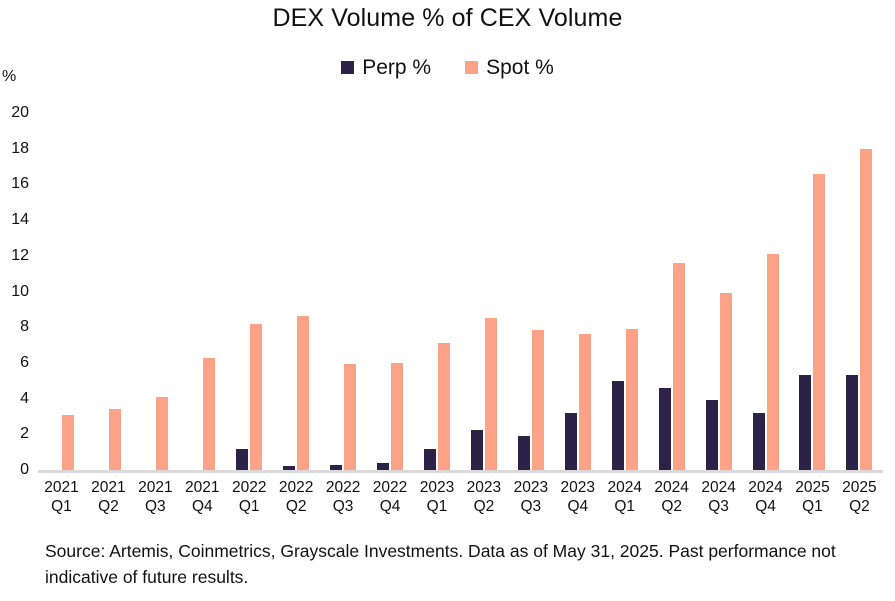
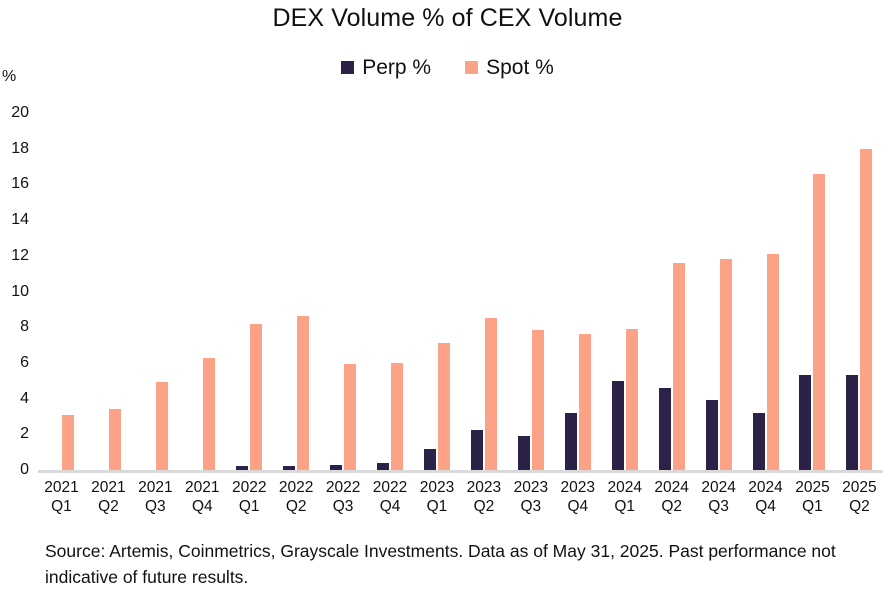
Spot %/2021 Q3: 4.1 -> 5.0
Perp %/2022 Q1: 1.2 -> 0.2
Spot %/2024 Q3: 9.9 -> 11.8
